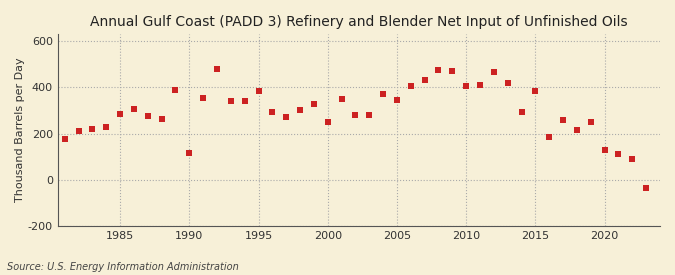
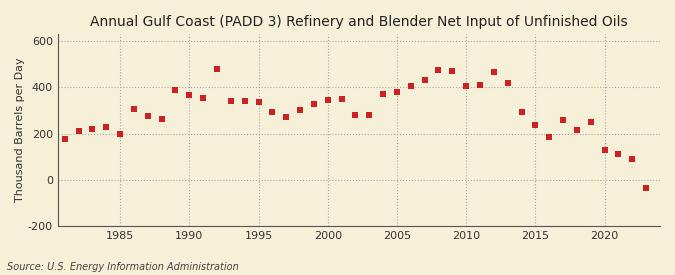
1985: 285 -> 200
1990: 115 -> 365
1995: 385 -> 335
2000: 250 -> 345
2005: 345 -> 380
2015: 385 -> 235
